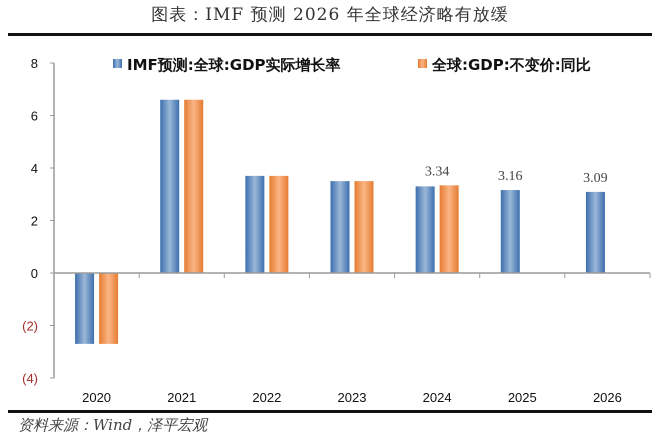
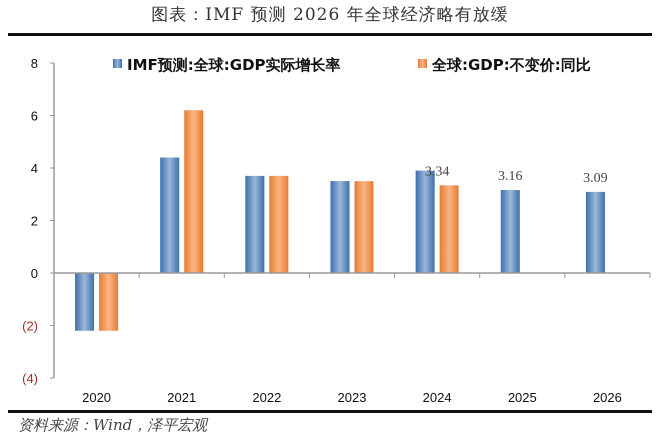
IMF预测:全球:GDP实际增长率/2020: -2.7 -> -2.2
全球:GDP:不变价:同比/2020: -2.7 -> -2.2
IMF预测:全球:GDP实际增长率/2021: 6.6 -> 4.4
全球:GDP:不变价:同比/2021: 6.6 -> 6.2
IMF预测:全球:GDP实际增长率/2024: 3.3 -> 3.9
